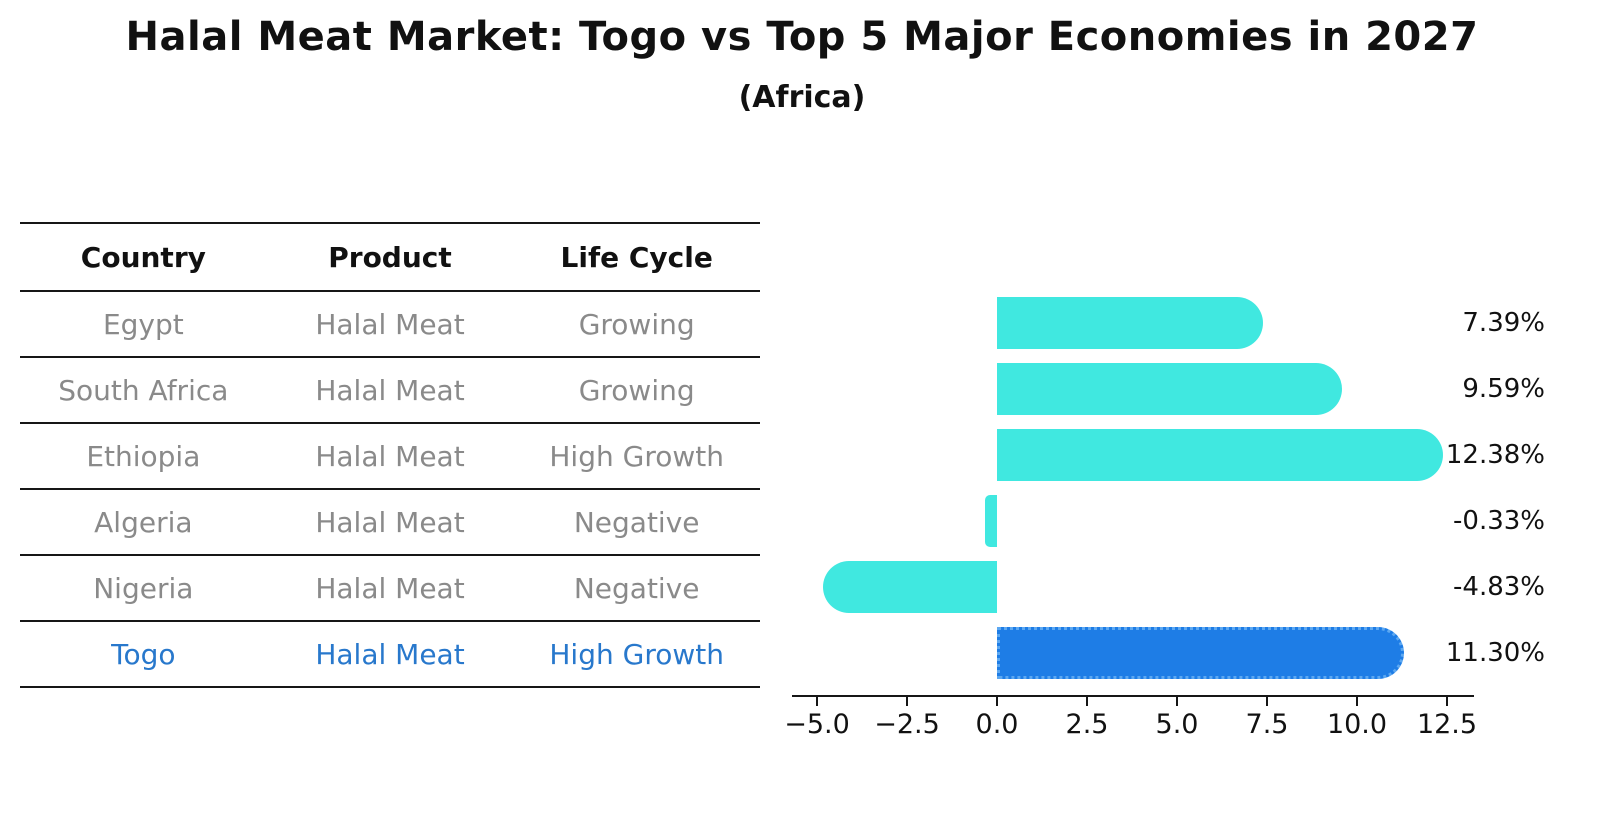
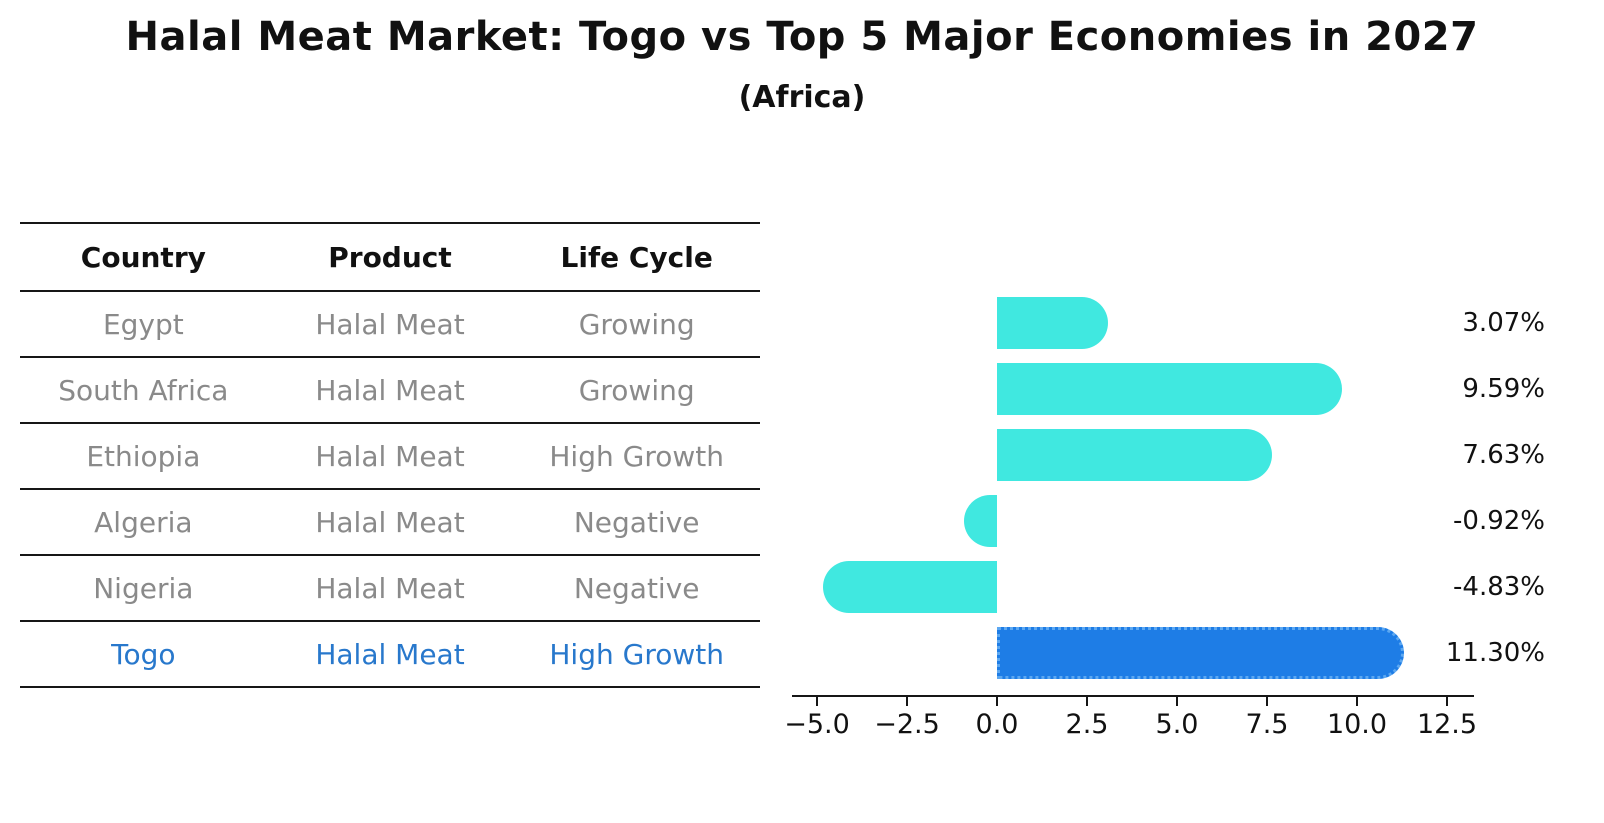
Egypt: 7.39% -> 3.07%
Ethiopia: 12.38% -> 7.63%
Algeria: -0.33% -> -0.92%
